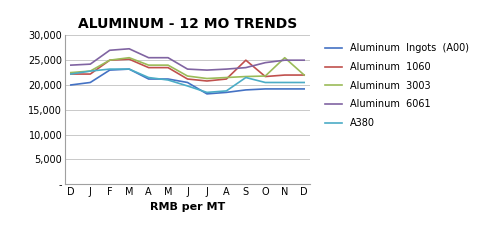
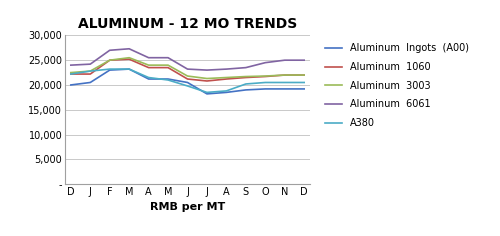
Aluminum 1060/S: 25,000 -> 21,500
A380/S: 21,500 -> 20,200
Aluminum 3003/N: 25,500 -> 22,000
